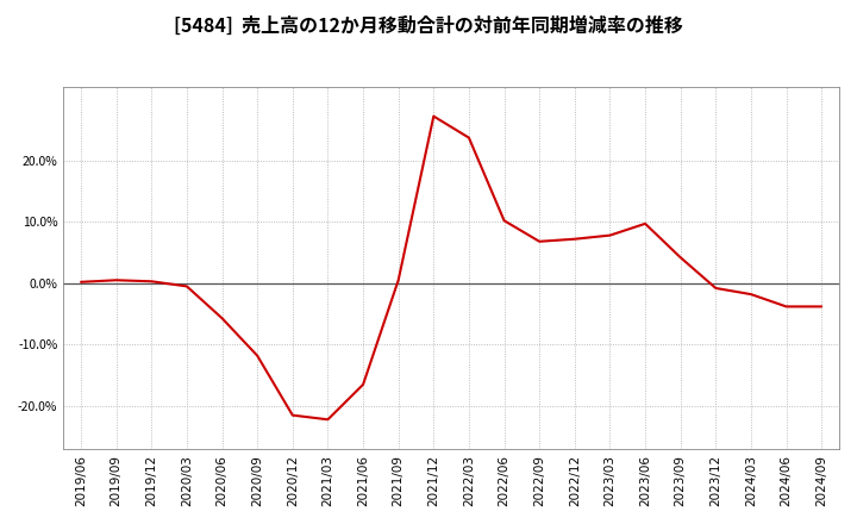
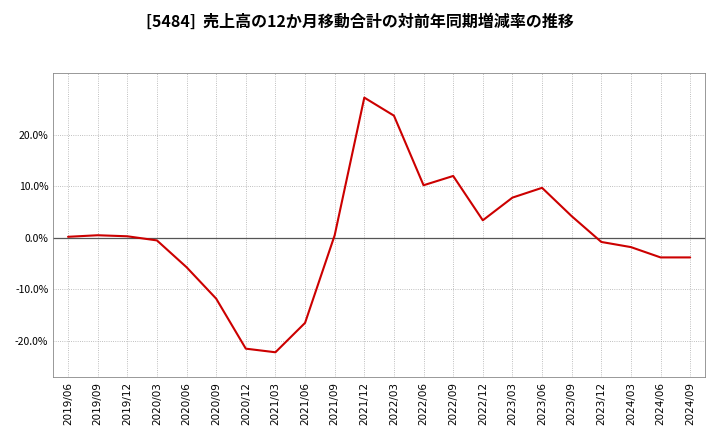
2022/09: 6.8% -> 12.0%
2022/12: 7.2% -> 3.4%
